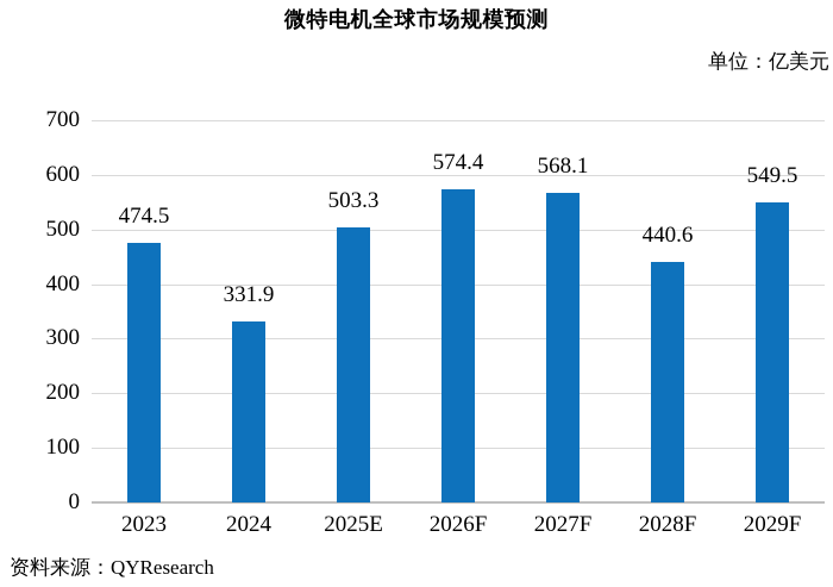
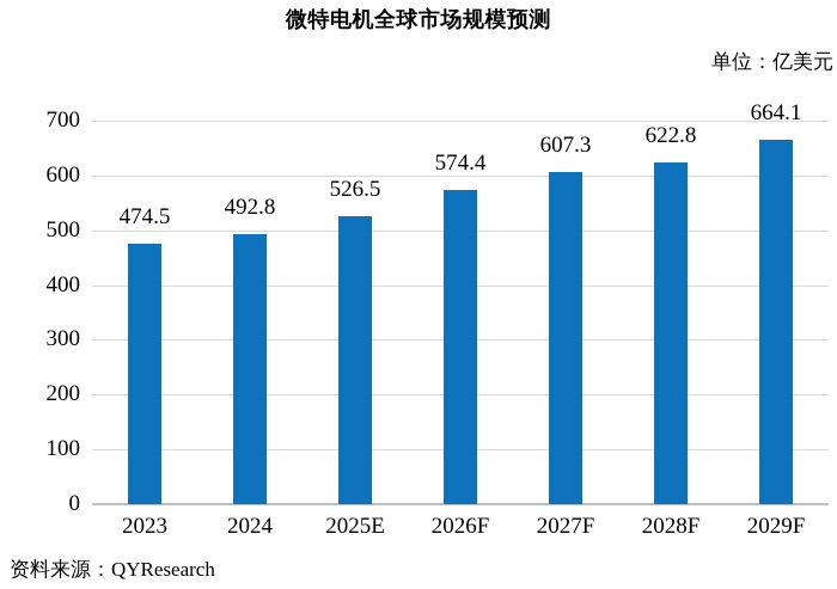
2024: 331.9 -> 492.8
2025E: 503.3 -> 526.5
2027F: 568.1 -> 607.3
2028F: 440.6 -> 622.8
2029F: 549.5 -> 664.1
